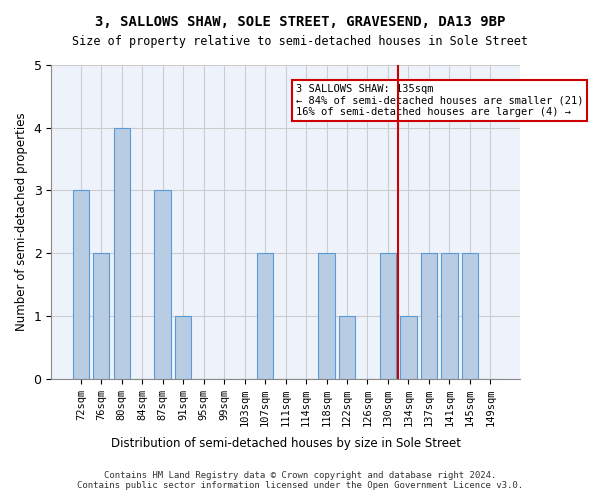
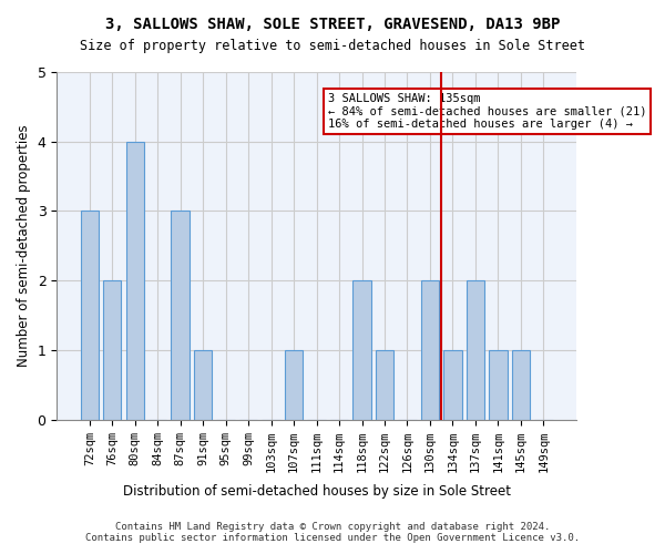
107sqm: 2 -> 1
141sqm: 2 -> 1
145sqm: 2 -> 1
